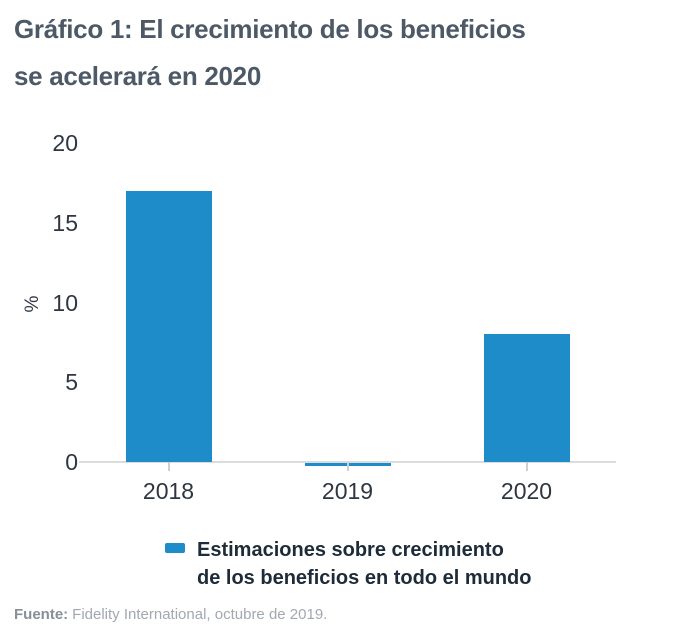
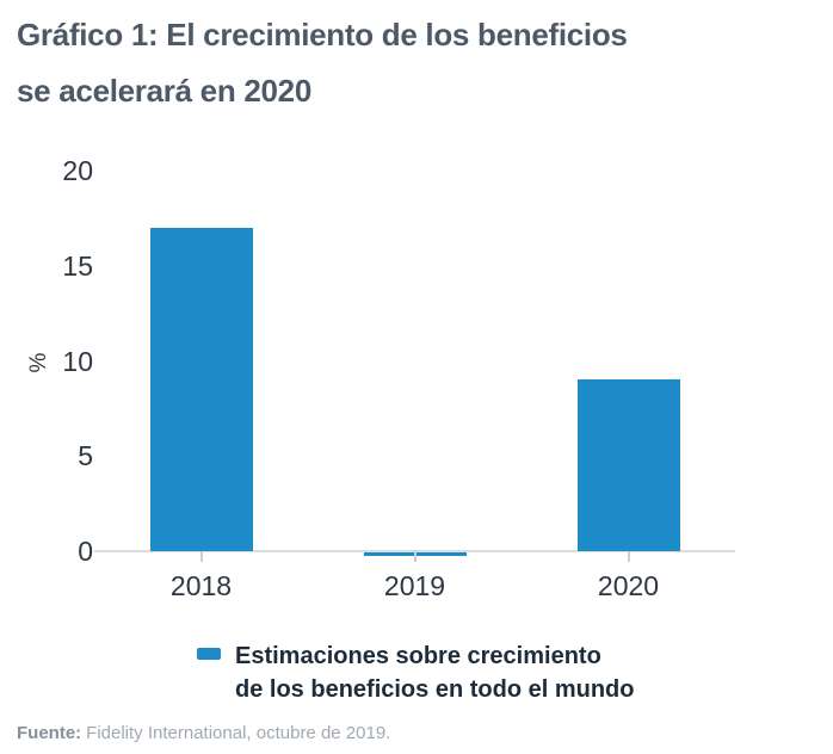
2020: 8.0 -> 9.0
